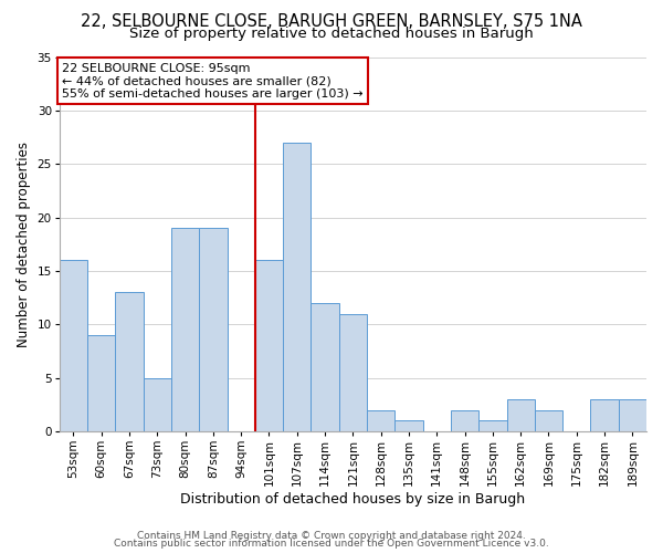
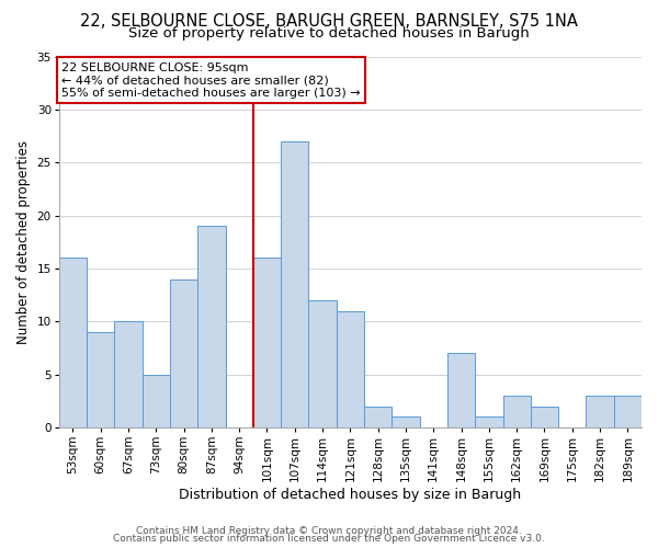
67sqm: 13 -> 10
80sqm: 19 -> 14
148sqm: 2 -> 7
